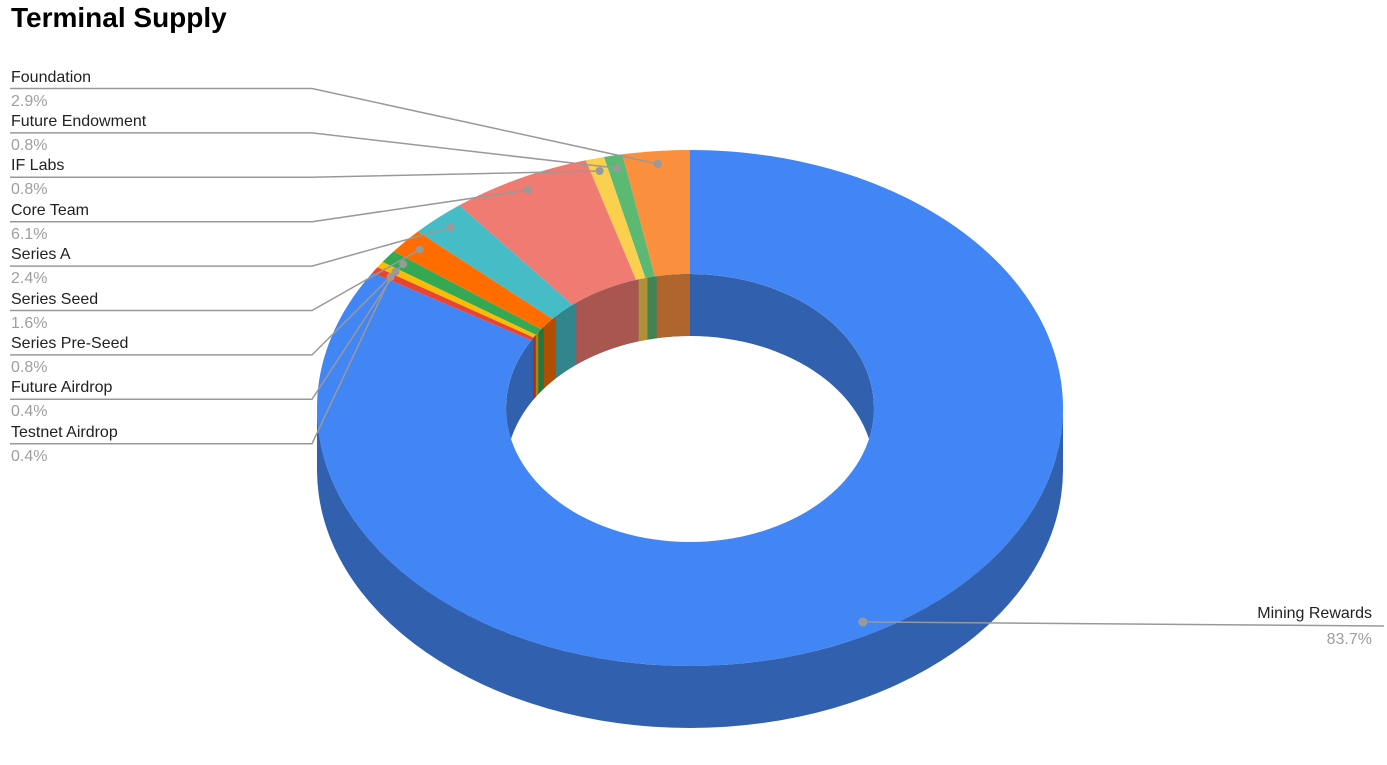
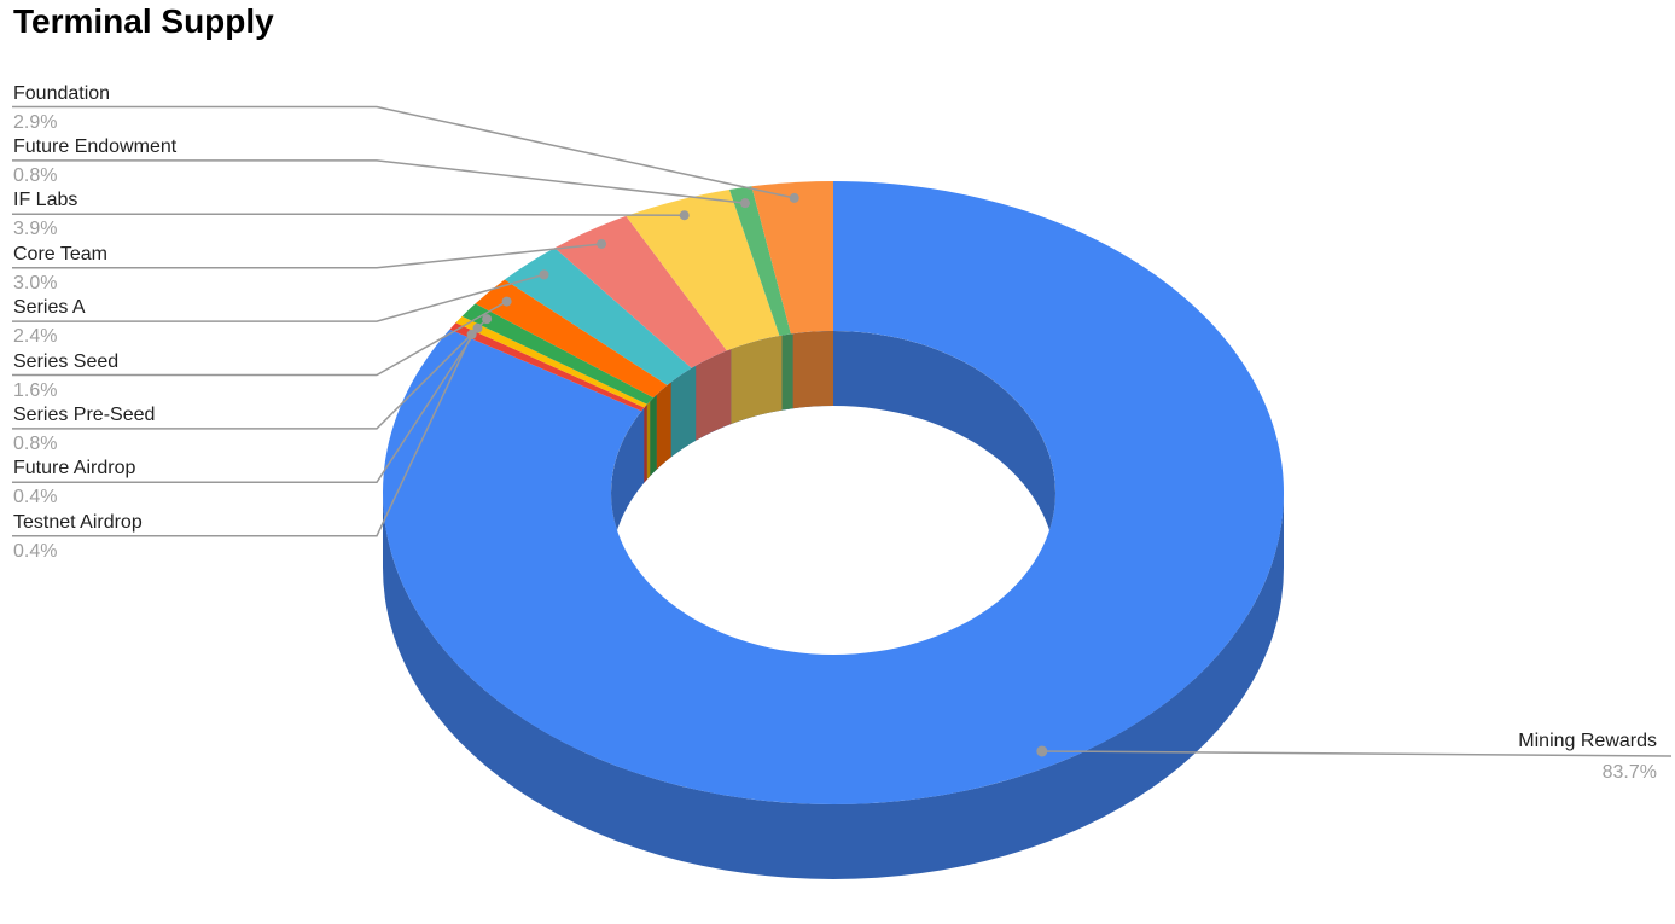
Core Team: 6.1% -> 3.0%
IF Labs: 0.8% -> 3.9%
